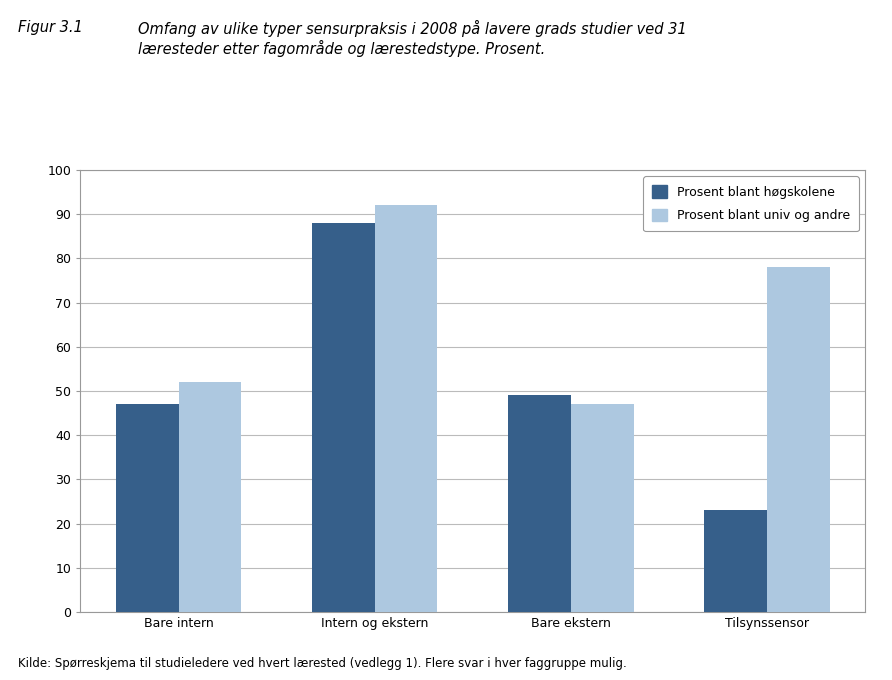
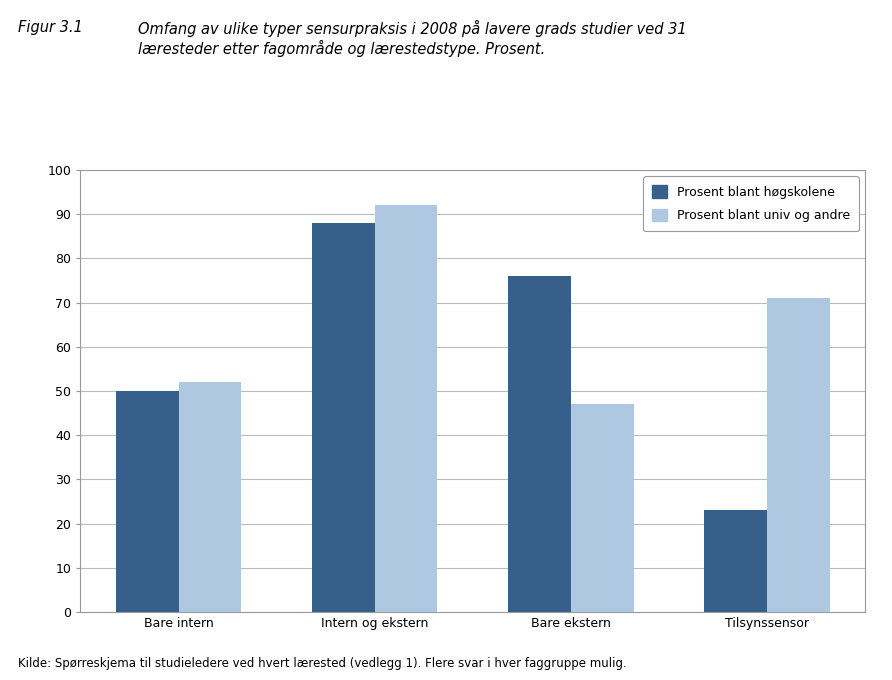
Prosent blant høgskolene/Bare intern: 47 -> 50
Prosent blant høgskolene/Bare ekstern: 49 -> 76
Prosent blant univ og andre/Tilsynssensor: 78 -> 71
